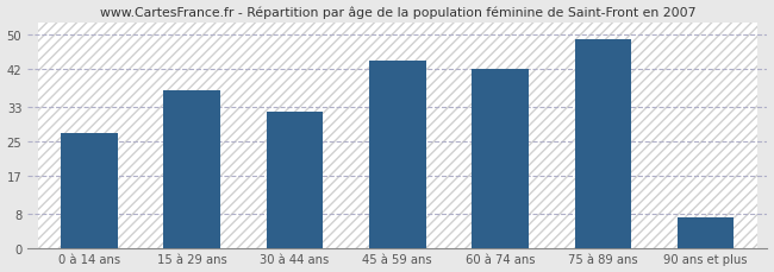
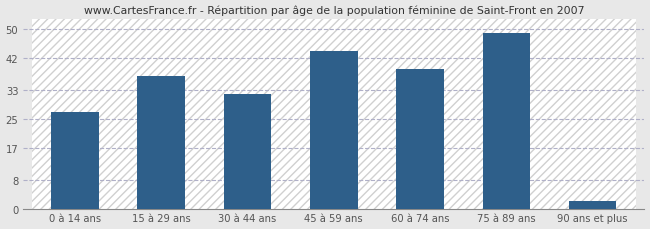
60 à 74 ans: 42 -> 39
90 ans et plus: 7 -> 2
